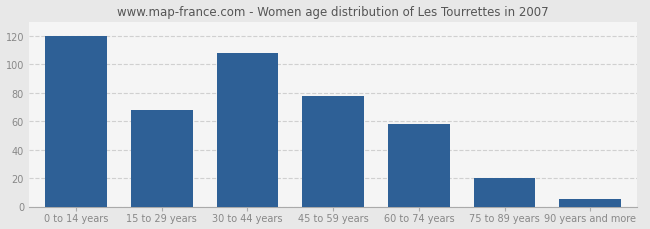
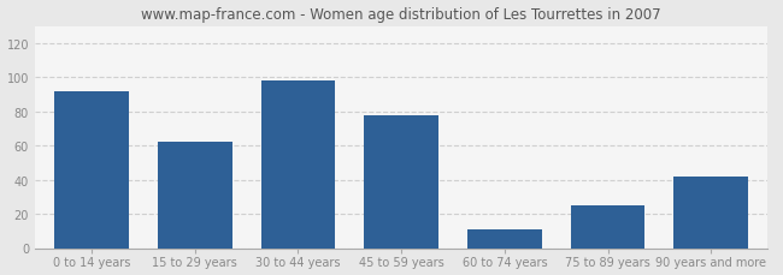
0 to 14 years: 120 -> 92
15 to 29 years: 68 -> 62
30 to 44 years: 108 -> 98
60 to 74 years: 58 -> 11
75 to 89 years: 20 -> 25
90 years and more: 5 -> 42
